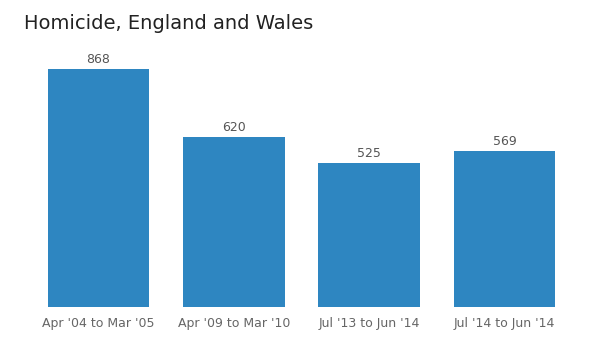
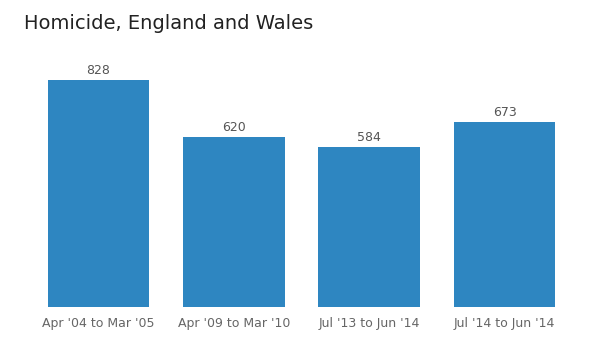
Apr '04 to Mar '05: 868 -> 828
Jul '13 to Jun '14: 525 -> 584
Jul '14 to Jun '14: 569 -> 673
